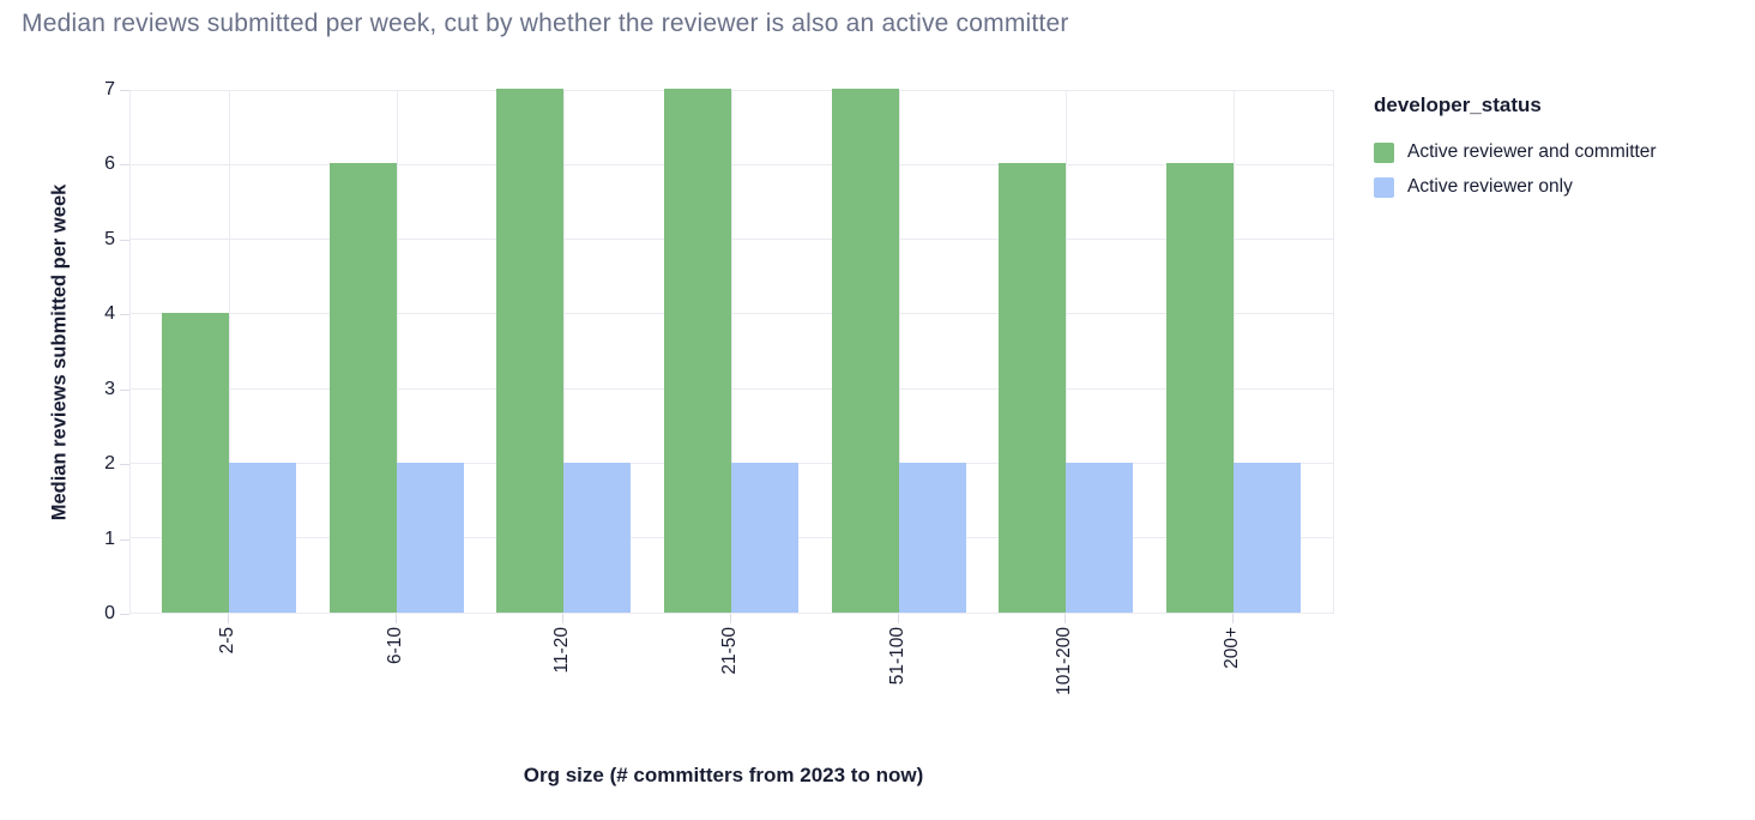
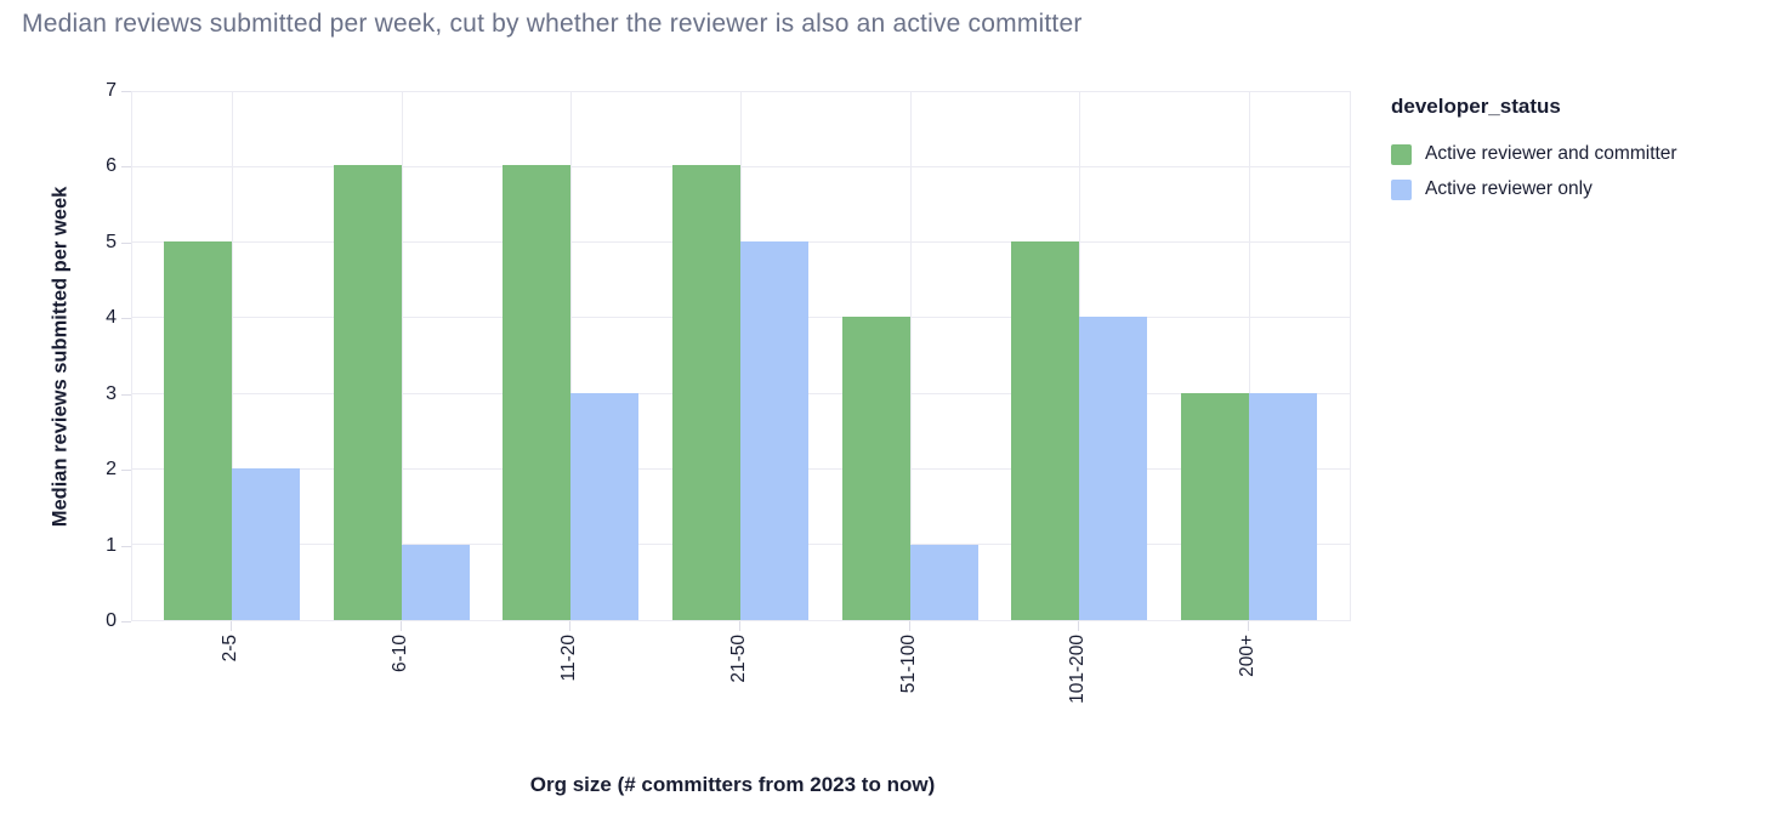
Active reviewer and committer/2-5: 4 -> 5
Active reviewer only/6-10: 2 -> 1
Active reviewer and committer/11-20: 7 -> 6
Active reviewer only/11-20: 2 -> 3
Active reviewer and committer/21-50: 7 -> 6
Active reviewer only/21-50: 2 -> 5
Active reviewer and committer/51-100: 7 -> 4
Active reviewer only/51-100: 2 -> 1
Active reviewer and committer/101-200: 6 -> 5
Active reviewer only/101-200: 2 -> 4
Active reviewer and committer/200+: 6 -> 3
Active reviewer only/200+: 2 -> 3
